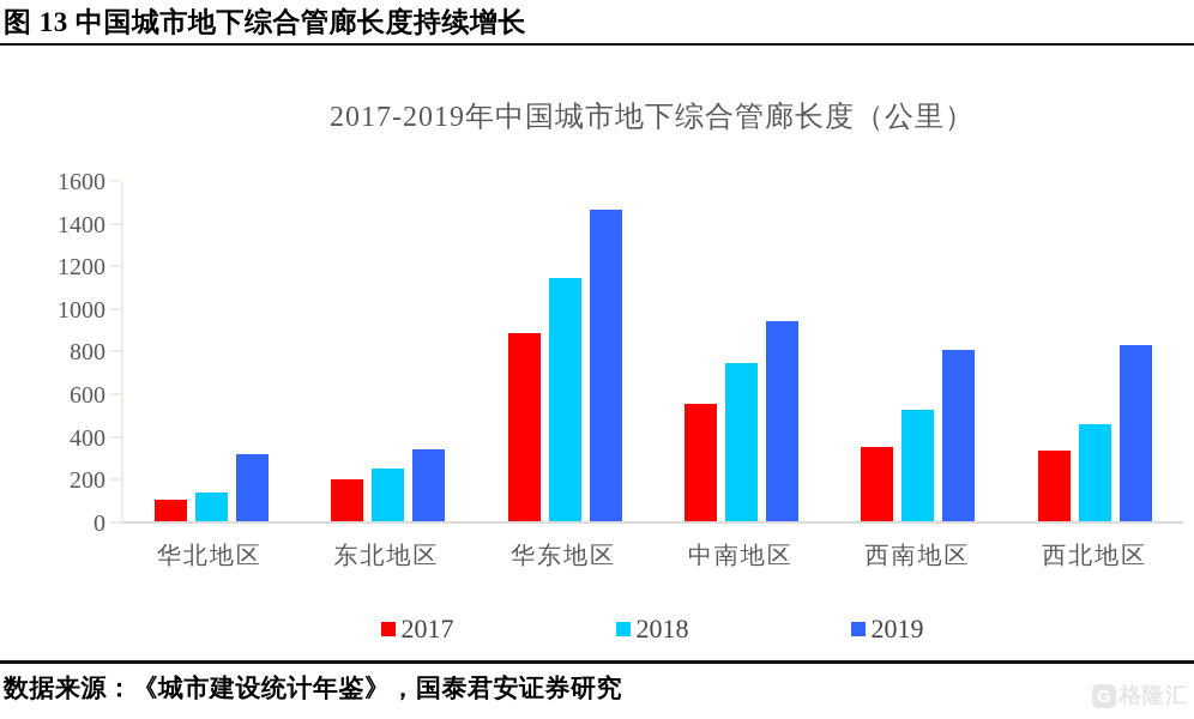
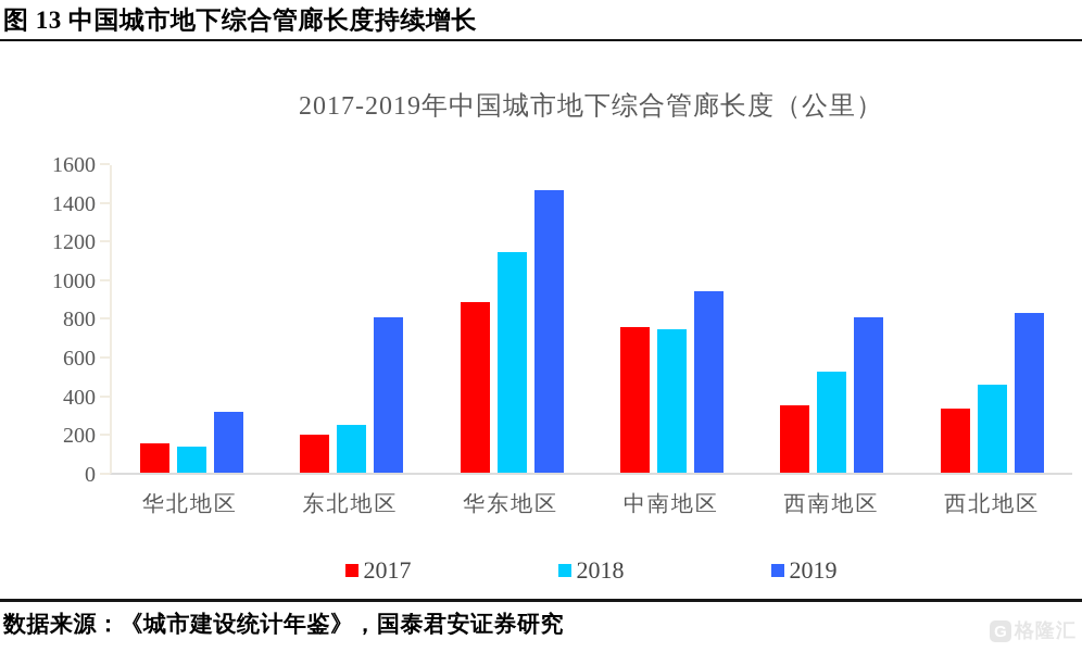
2017/华北地区: 100 -> 150
2019/东北地区: 340 -> 800
2017/中南地区: 550 -> 750
